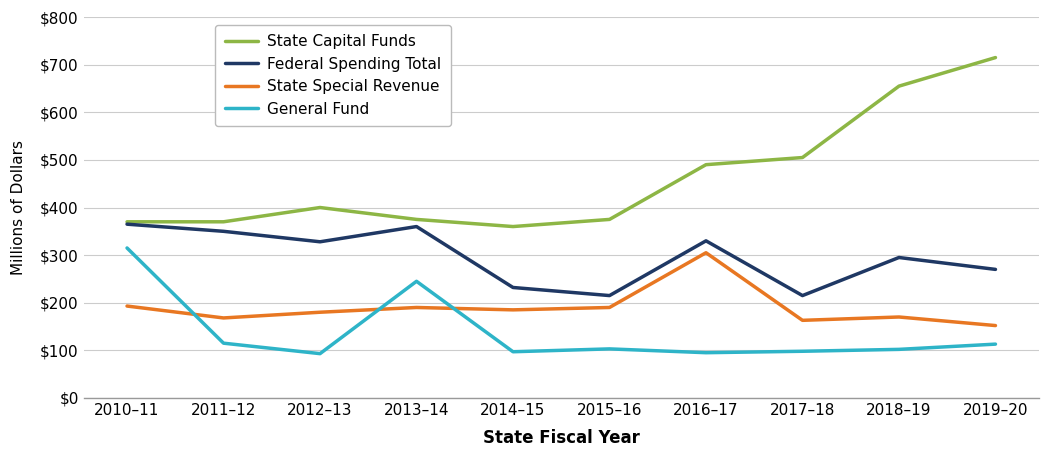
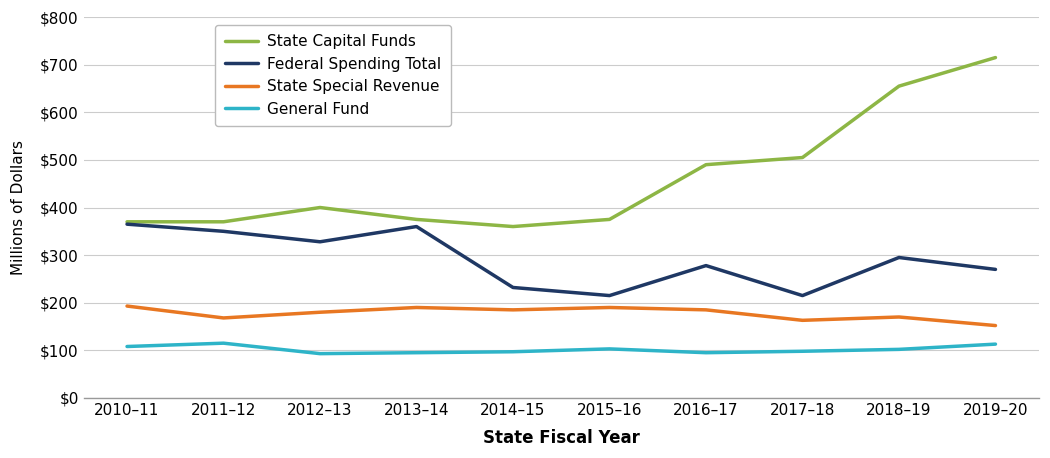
General Fund/2010–11: $315 -> $108
General Fund/2013–14: $245 -> $95
Federal Spending Total/2016–17: $330 -> $278
State Special Revenue/2016–17: $305 -> $185
